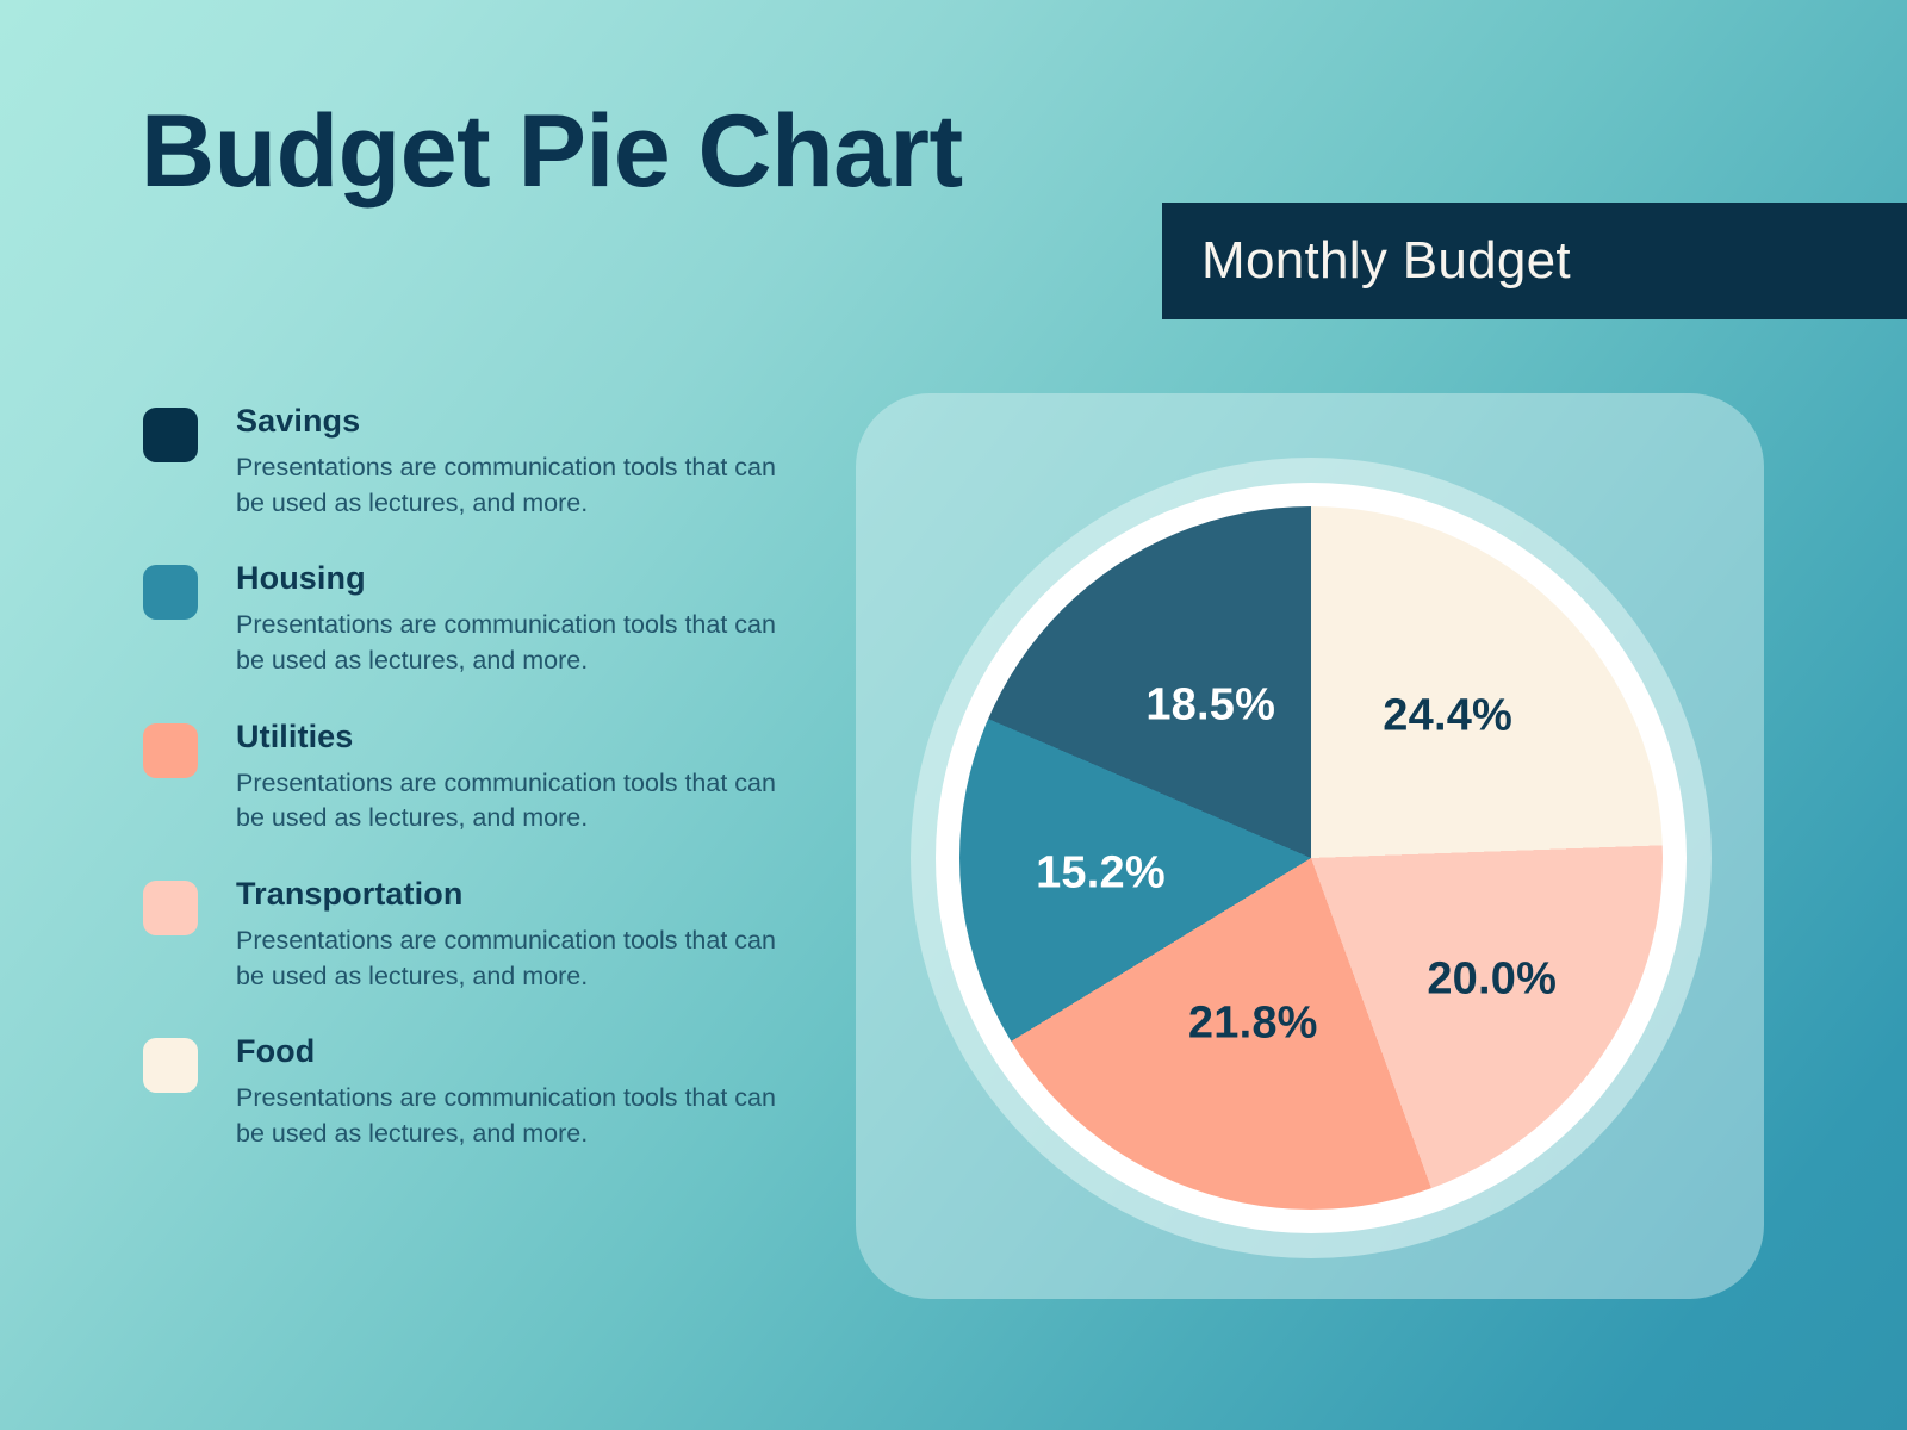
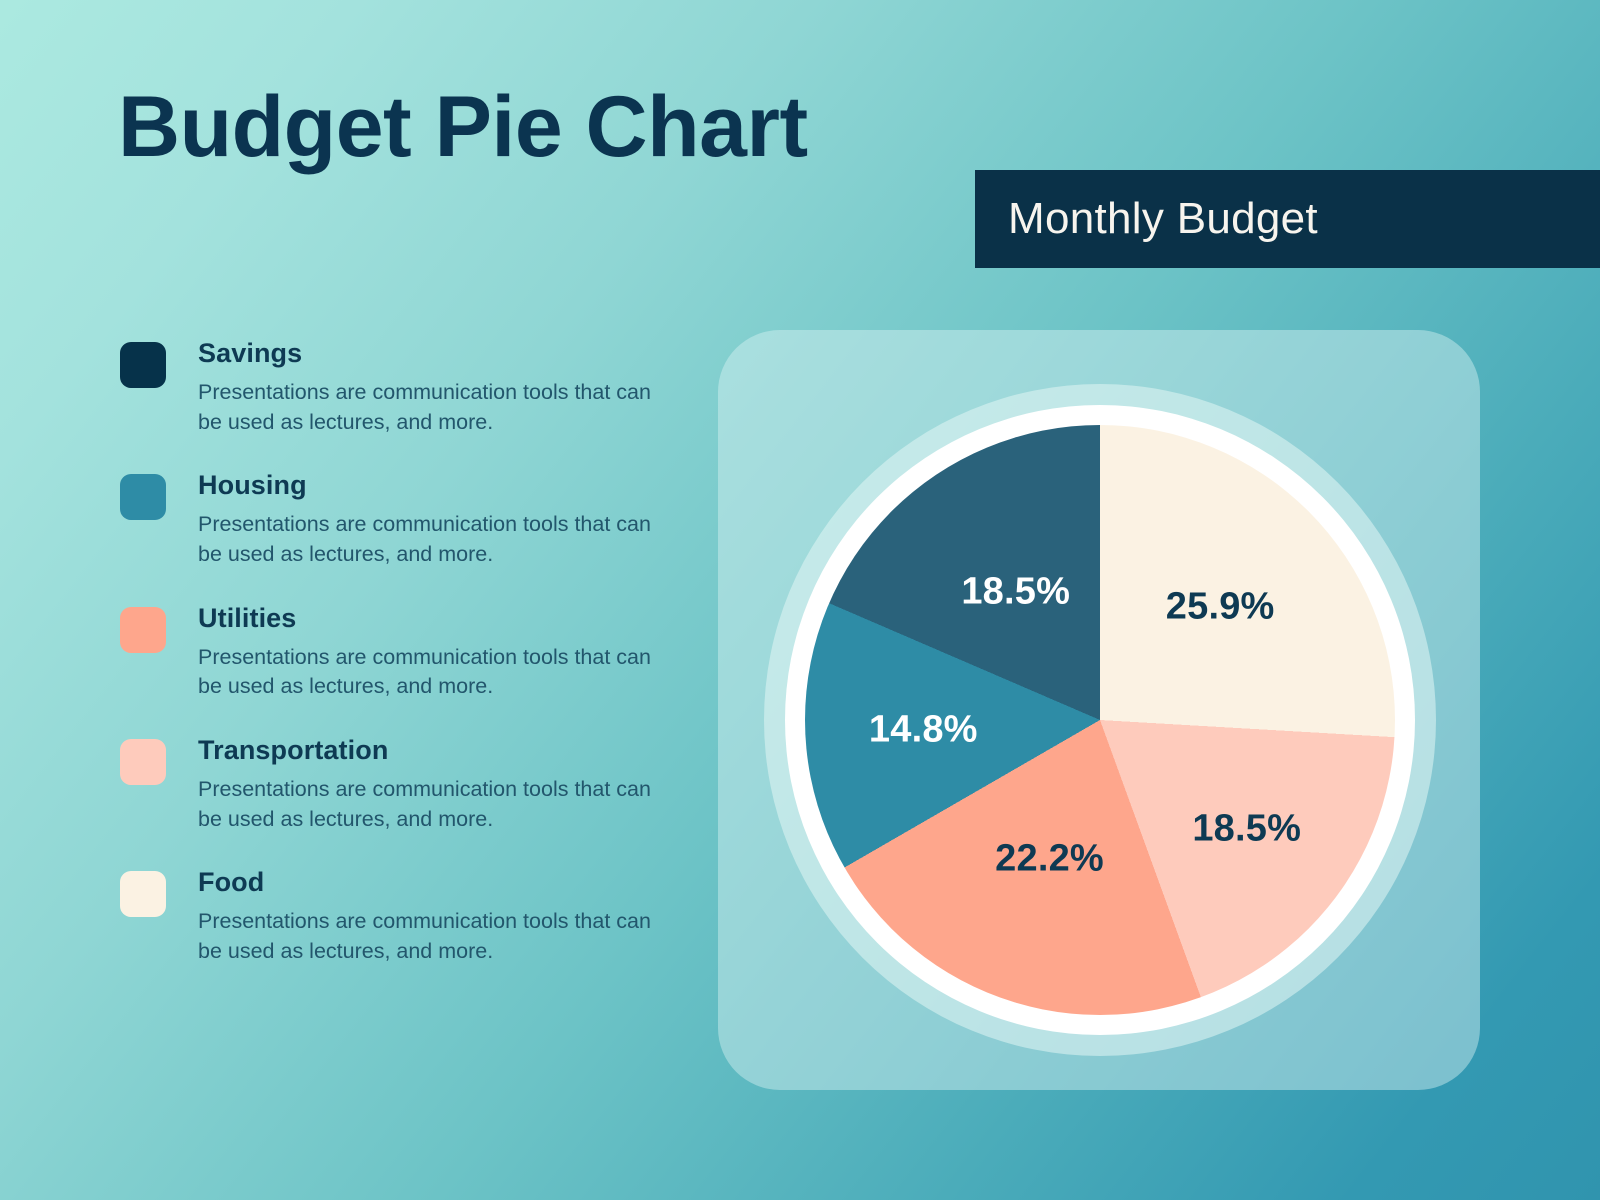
Food: 24.4% -> 25.9%
Transportation: 20.0% -> 18.5%
Utilities: 21.8% -> 22.2%
Housing: 15.2% -> 14.8%
